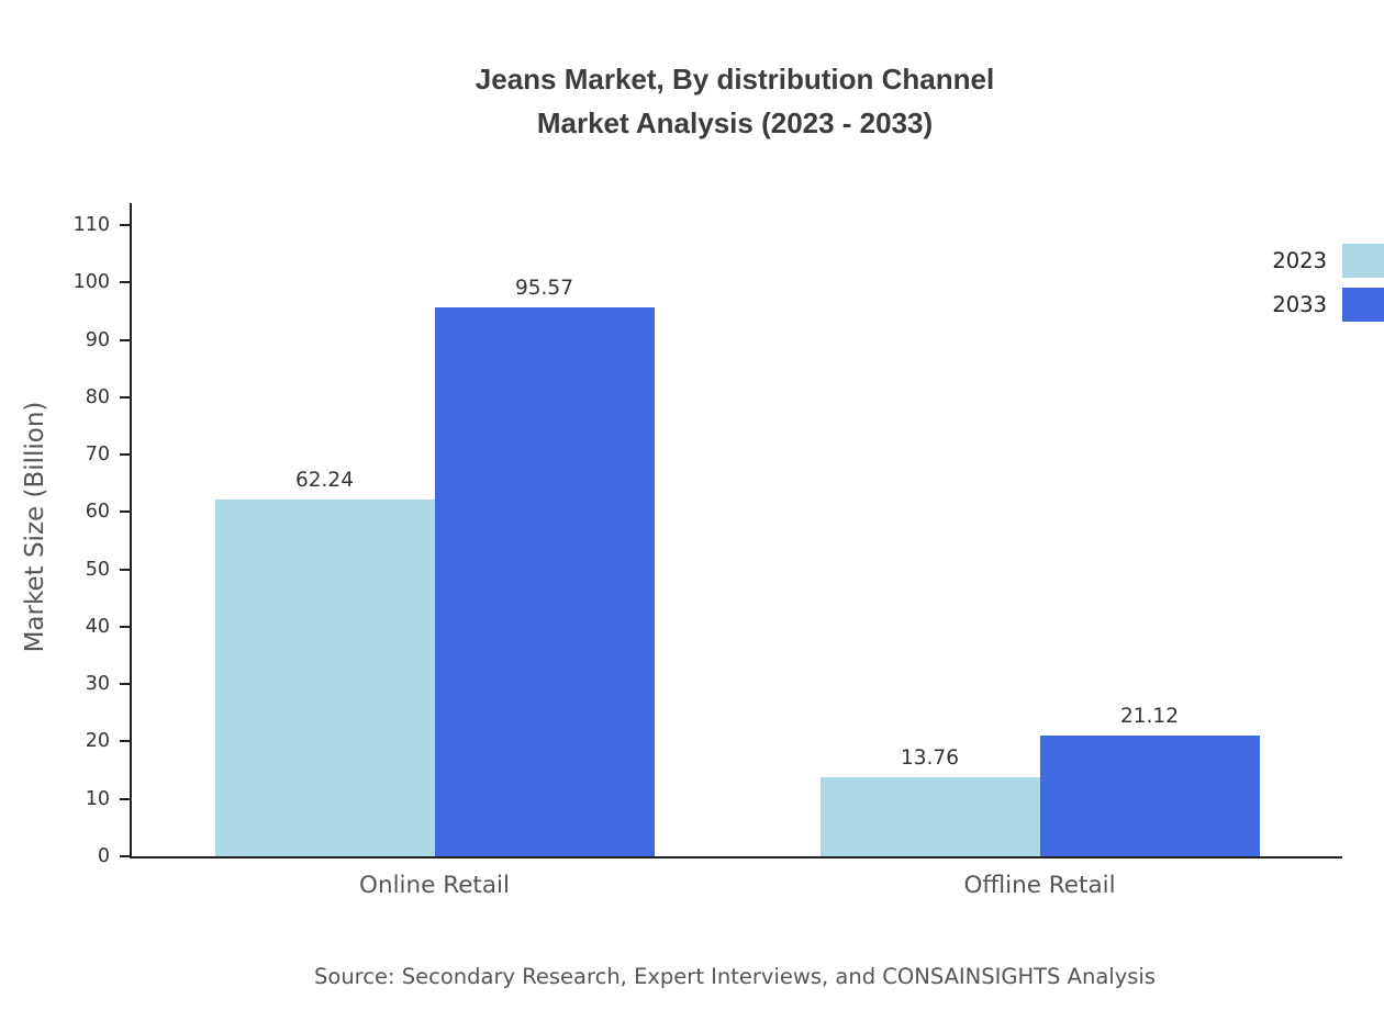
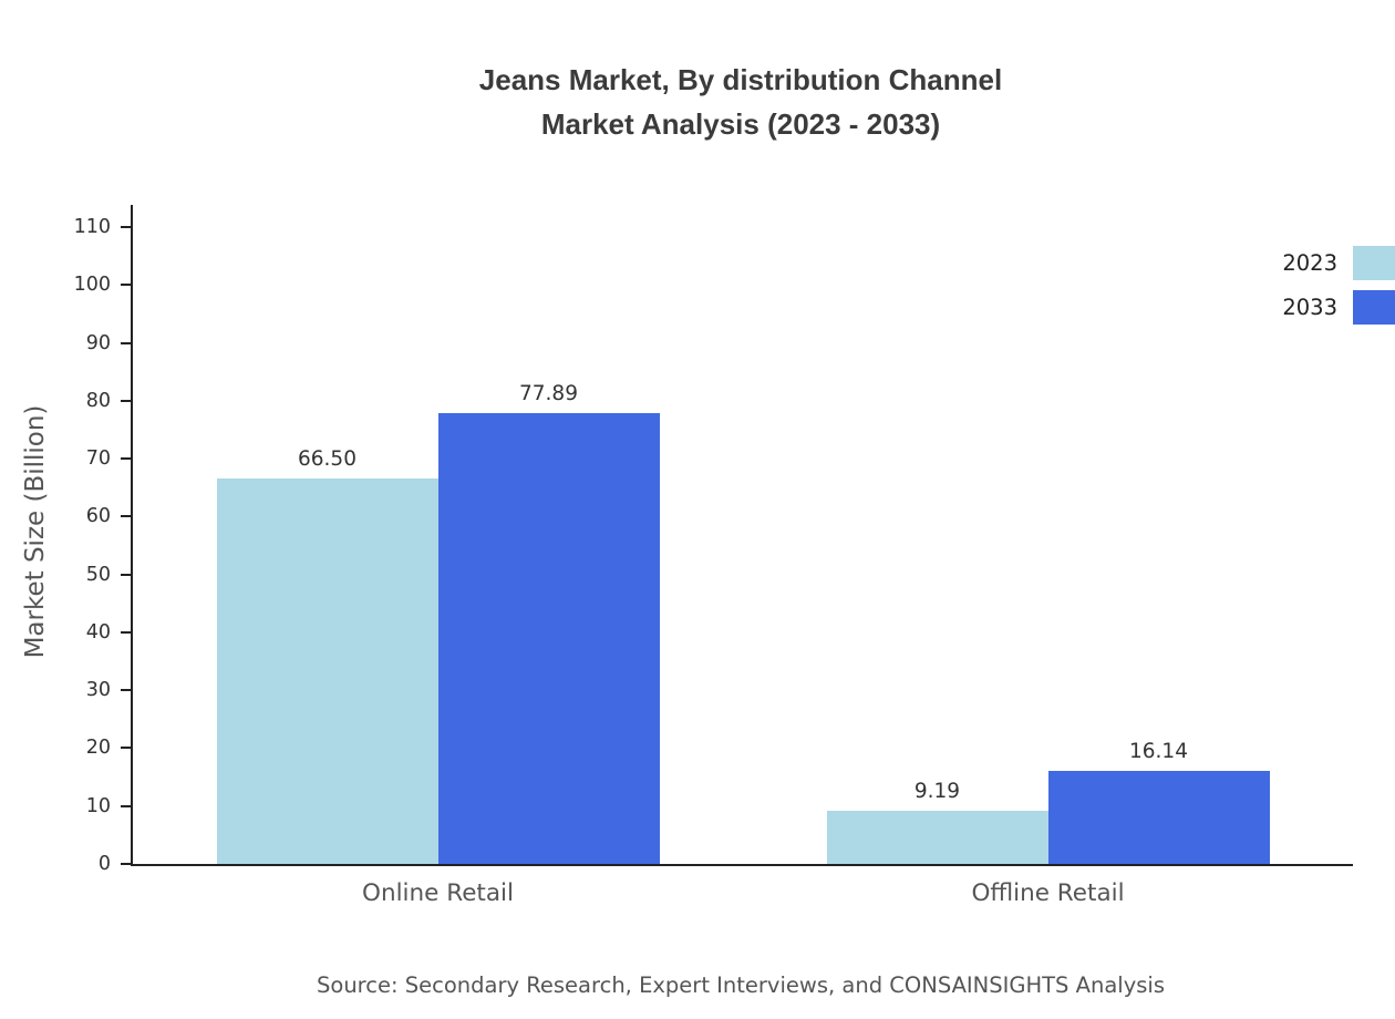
2023/Online Retail: 62.24 -> 66.50
2033/Online Retail: 95.57 -> 77.89
2023/Offline Retail: 13.76 -> 9.19
2033/Offline Retail: 21.12 -> 16.14
